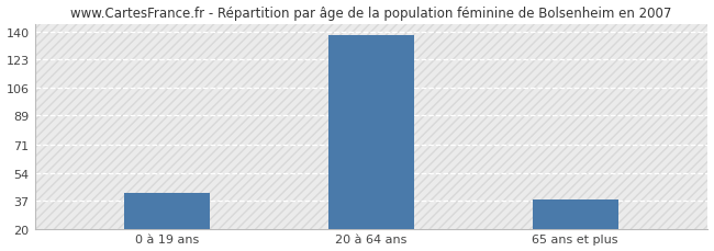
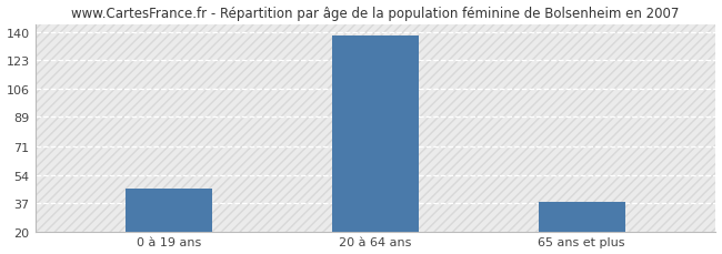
0 à 19 ans: 42 -> 46
